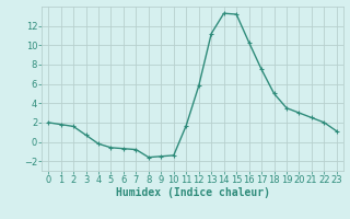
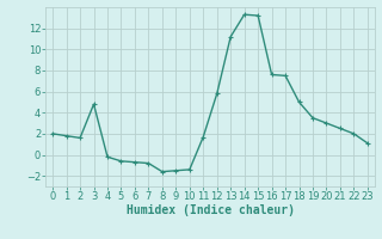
3: 0.7 -> 4.8
16: 10.3 -> 7.6
